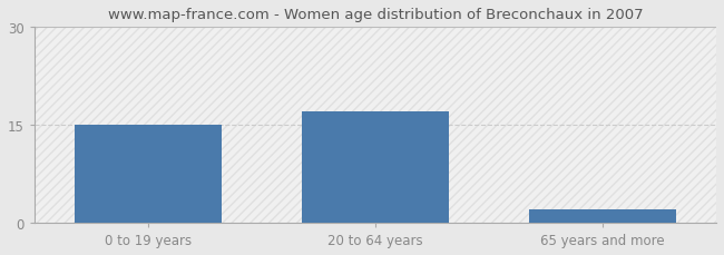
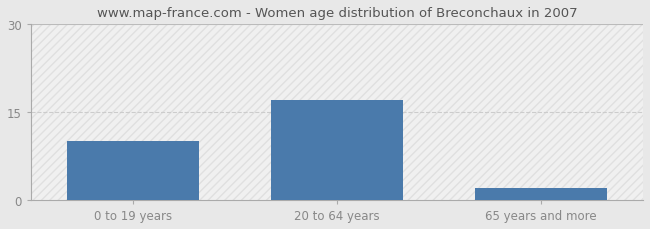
0 to 19 years: 15 -> 10
